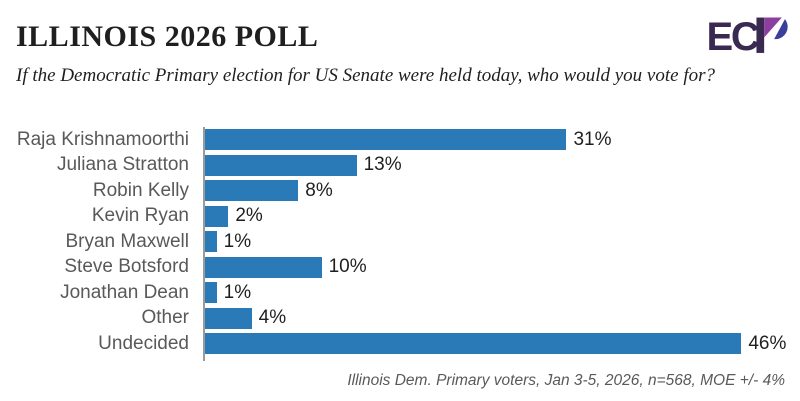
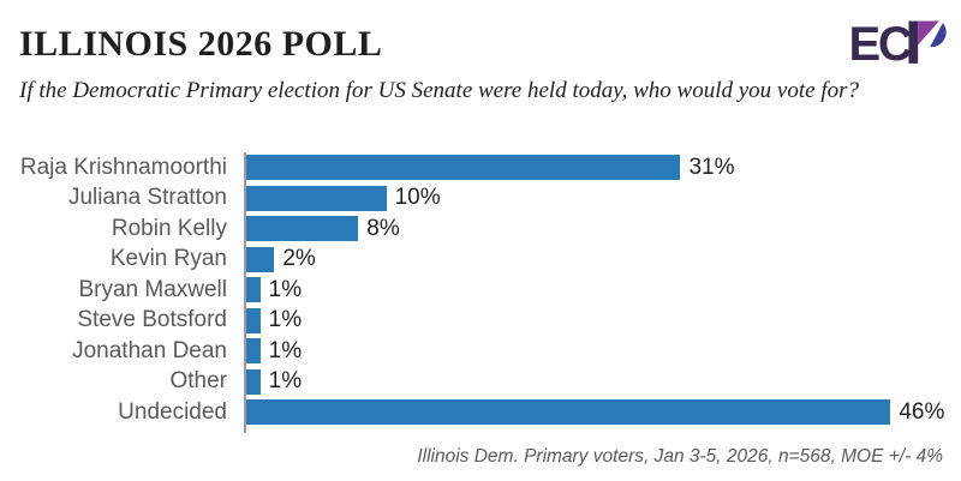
Juliana Stratton: 13% -> 10%
Steve Botsford: 10% -> 1%
Other: 4% -> 1%
